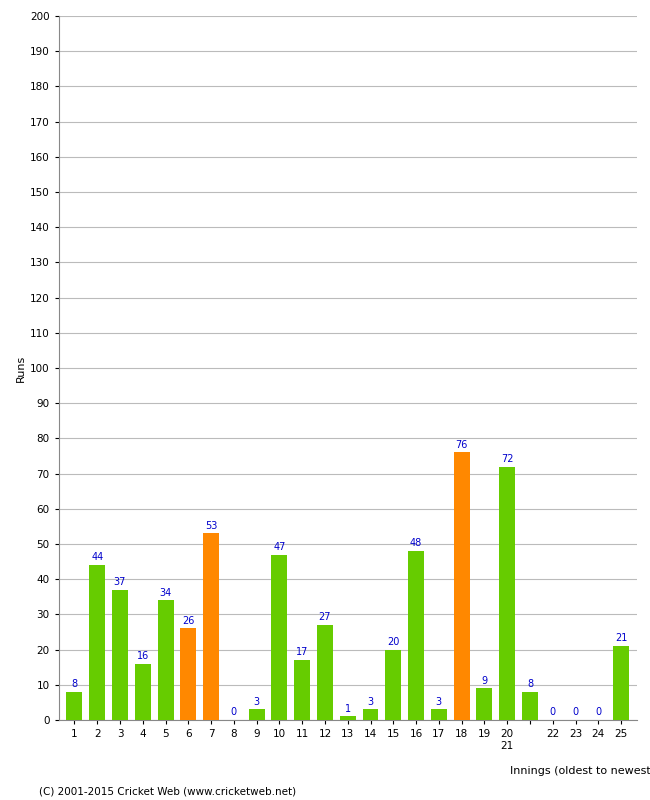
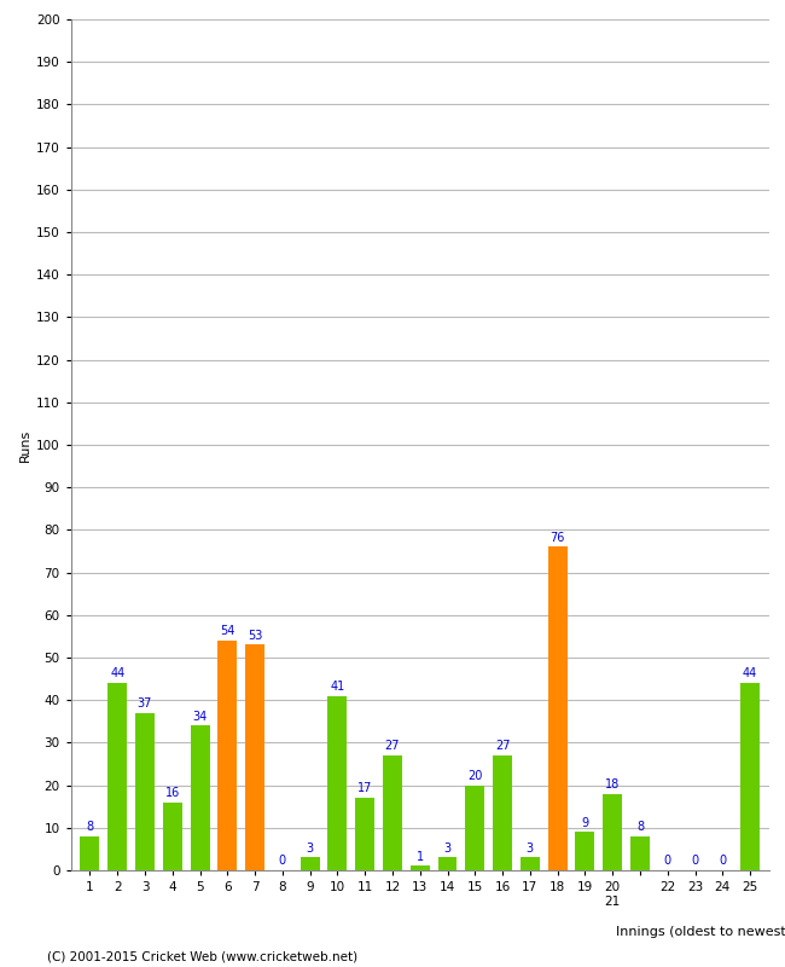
6: 26 -> 54
10: 47 -> 41
16: 48 -> 27
20 21: 72 -> 18
25: 21 -> 44
